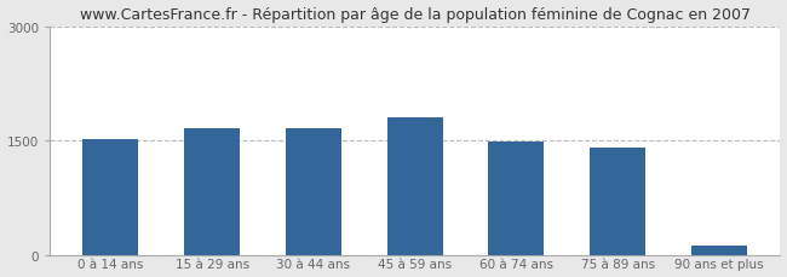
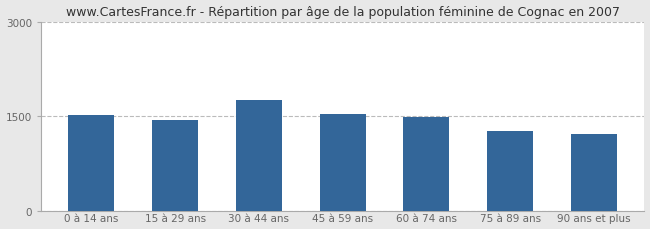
15 à 29 ans: 1660 -> 1440
30 à 44 ans: 1660 -> 1760
45 à 59 ans: 1800 -> 1540
75 à 89 ans: 1410 -> 1260
90 ans et plus: 120 -> 1220
